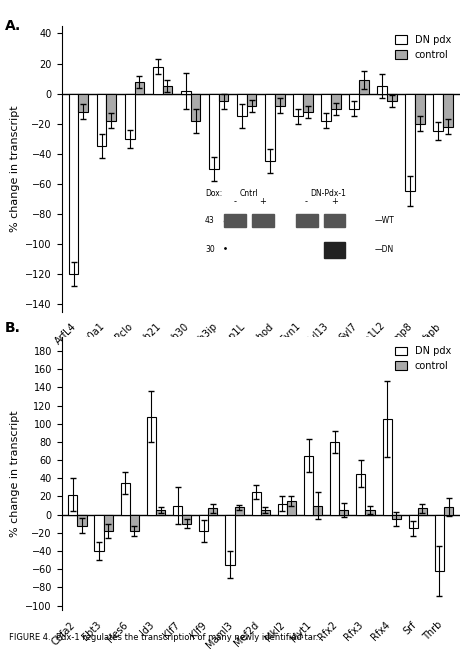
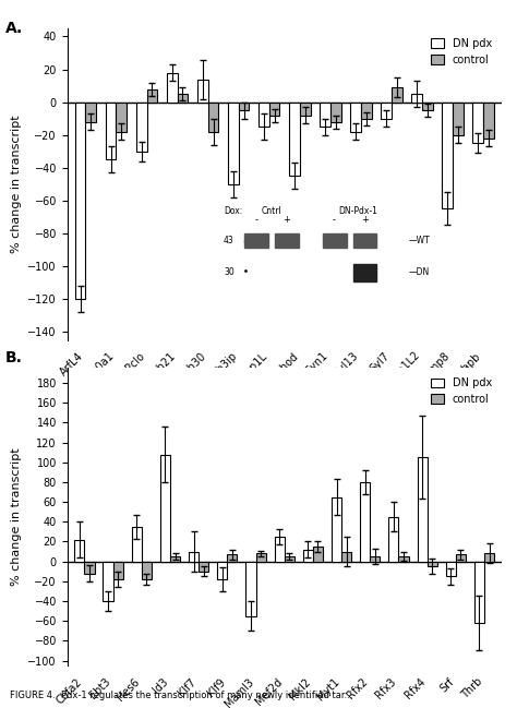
DN pdx/Rab30: 2 -> 14
